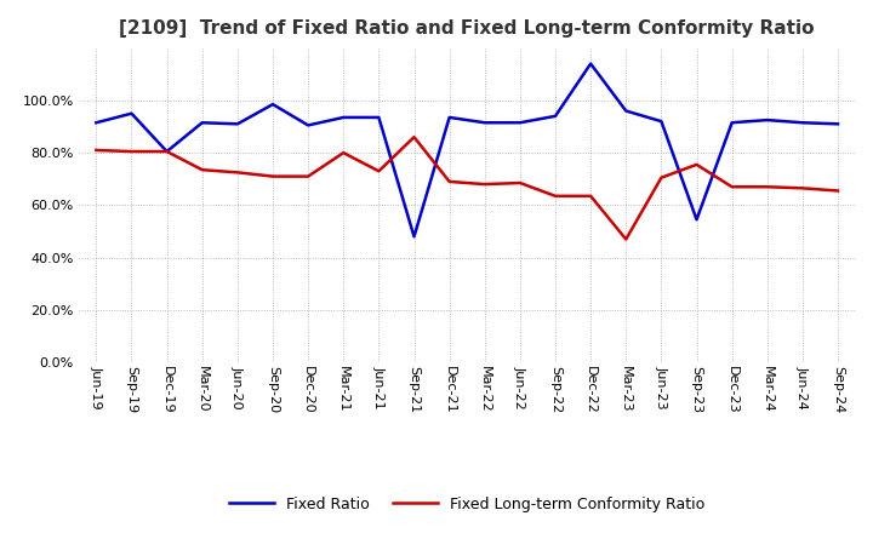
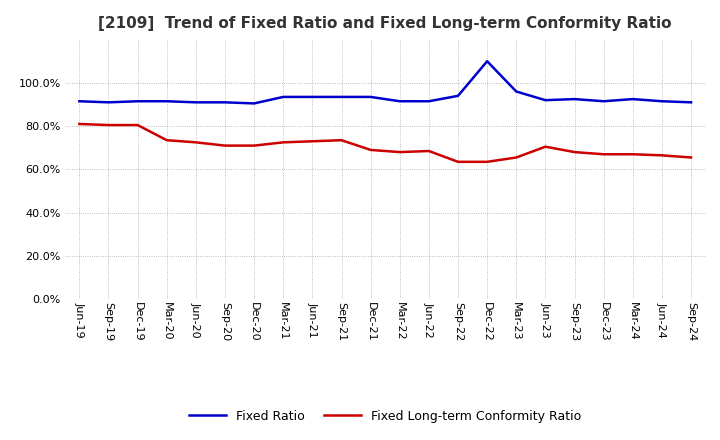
Fixed Ratio/Sep-19: 95.0% -> 91.0%
Fixed Ratio/Dec-19: 80.5% -> 91.5%
Fixed Ratio/Sep-20: 98.5% -> 91.0%
Fixed Long-term Conformity Ratio/Mar-21: 80.0% -> 72.5%
Fixed Ratio/Sep-21: 48.0% -> 93.5%
Fixed Long-term Conformity Ratio/Sep-21: 86.0% -> 73.5%
Fixed Ratio/Dec-22: 114.0% -> 110.0%
Fixed Long-term Conformity Ratio/Mar-23: 47.0% -> 65.5%
Fixed Ratio/Sep-23: 54.5% -> 92.5%
Fixed Long-term Conformity Ratio/Sep-23: 75.5% -> 68.0%
